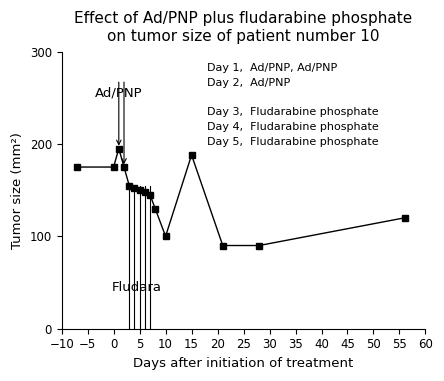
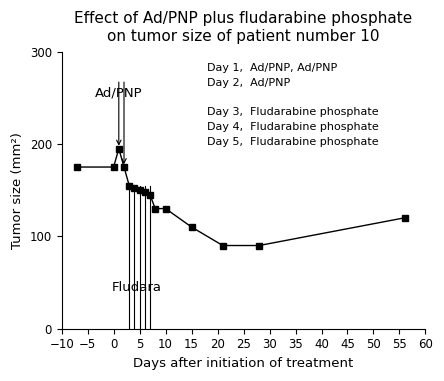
10: 100 -> 130
15: 188 -> 110
